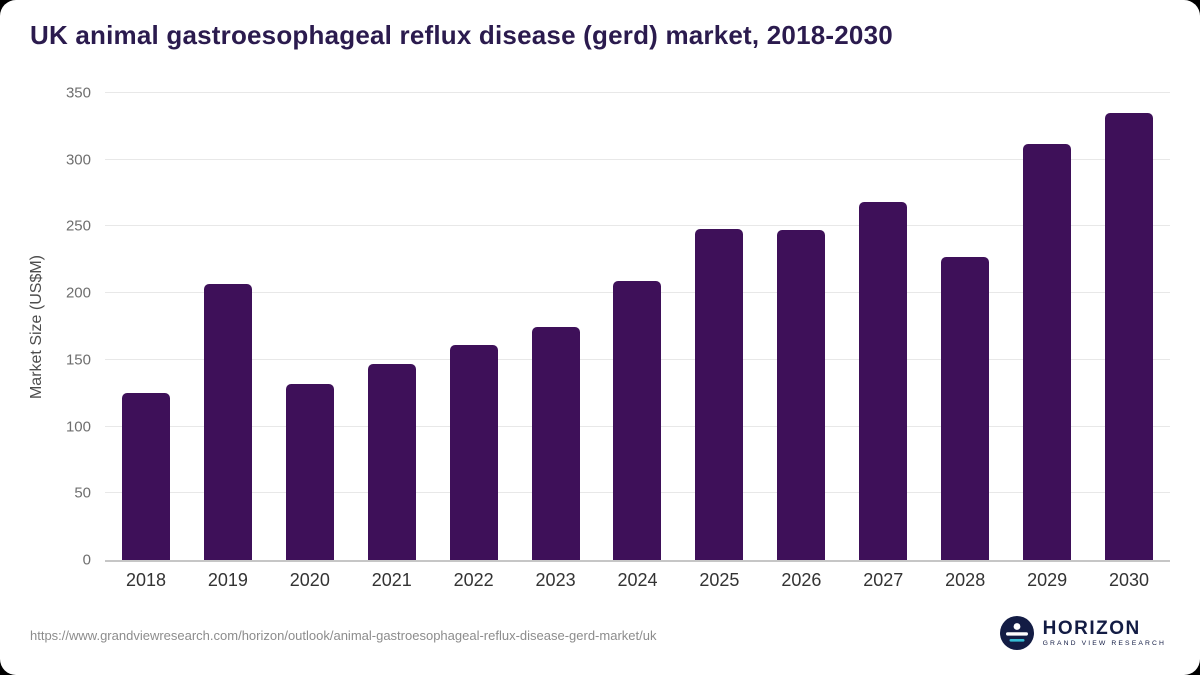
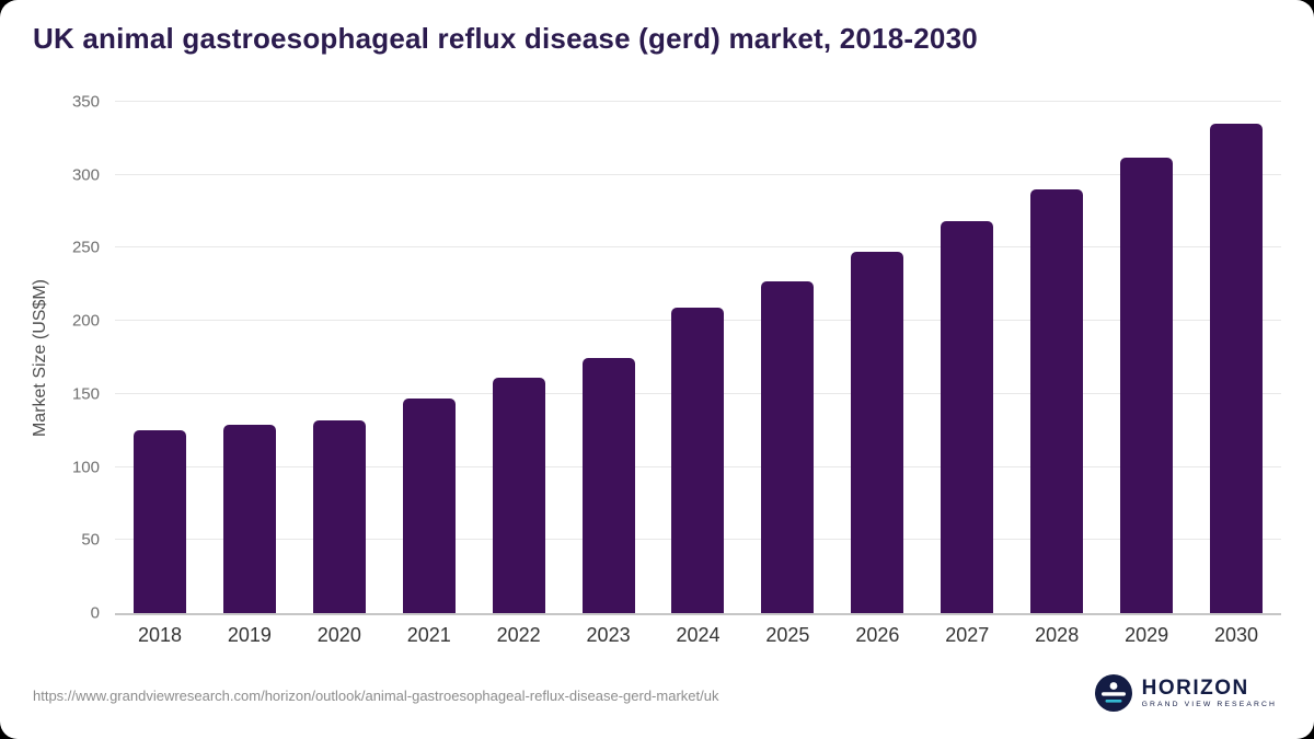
2019: 207 -> 129
2025: 248 -> 227
2028: 227 -> 290
